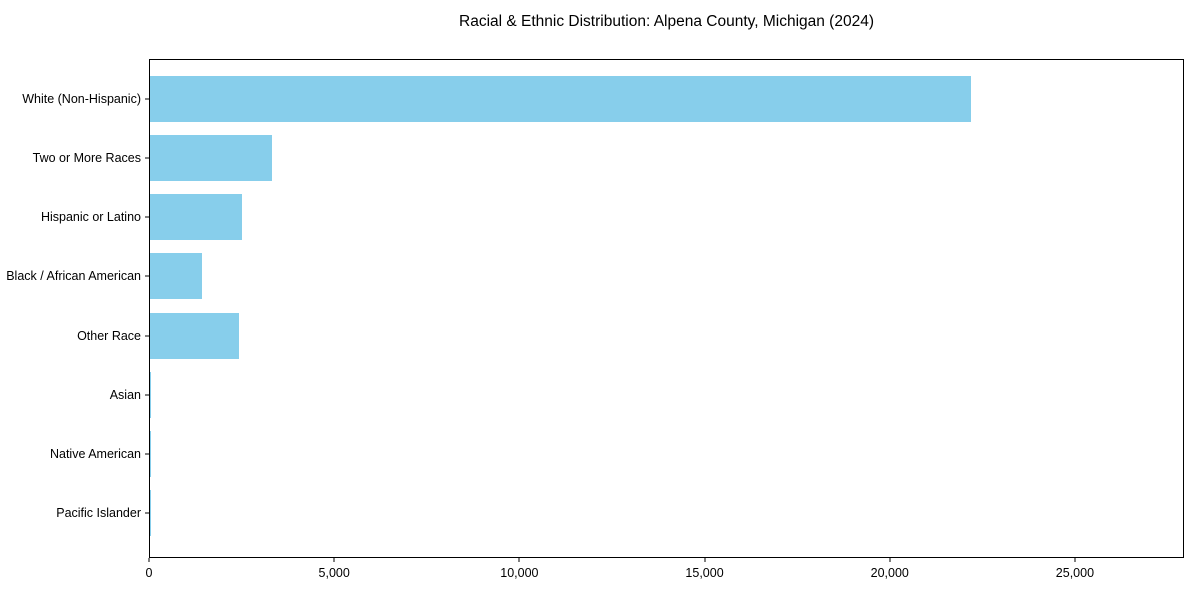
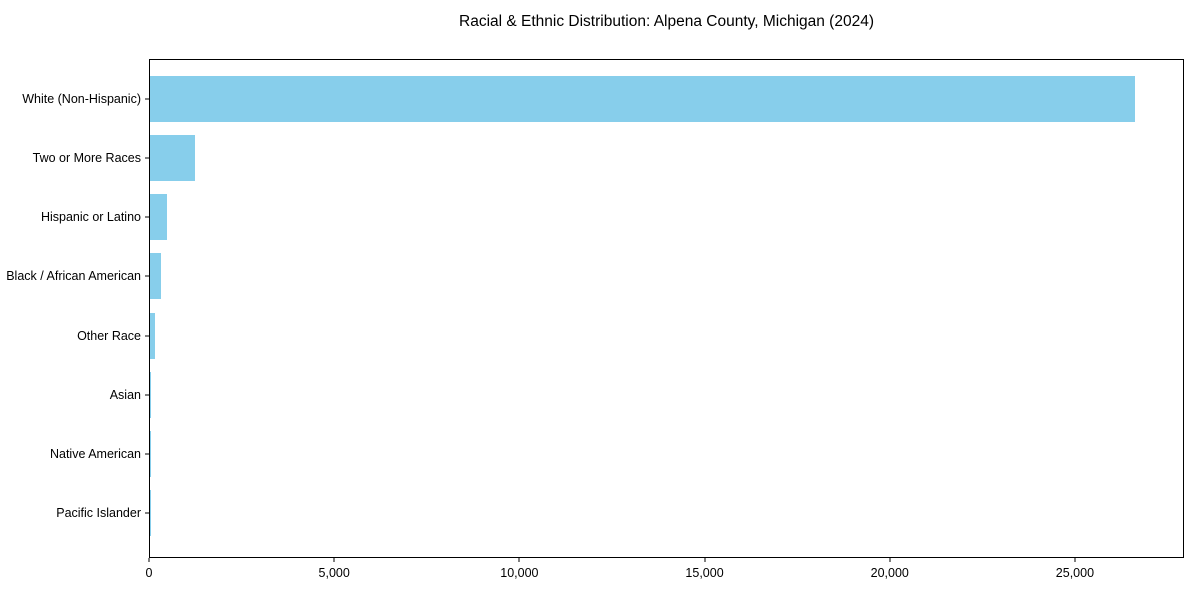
White (Non-Hispanic): 22200 -> 26600
Two or More Races: 3300 -> 1200
Hispanic or Latino: 2500 -> 500
Black / African American: 1400 -> 300
Other Race: 2400 -> 100
